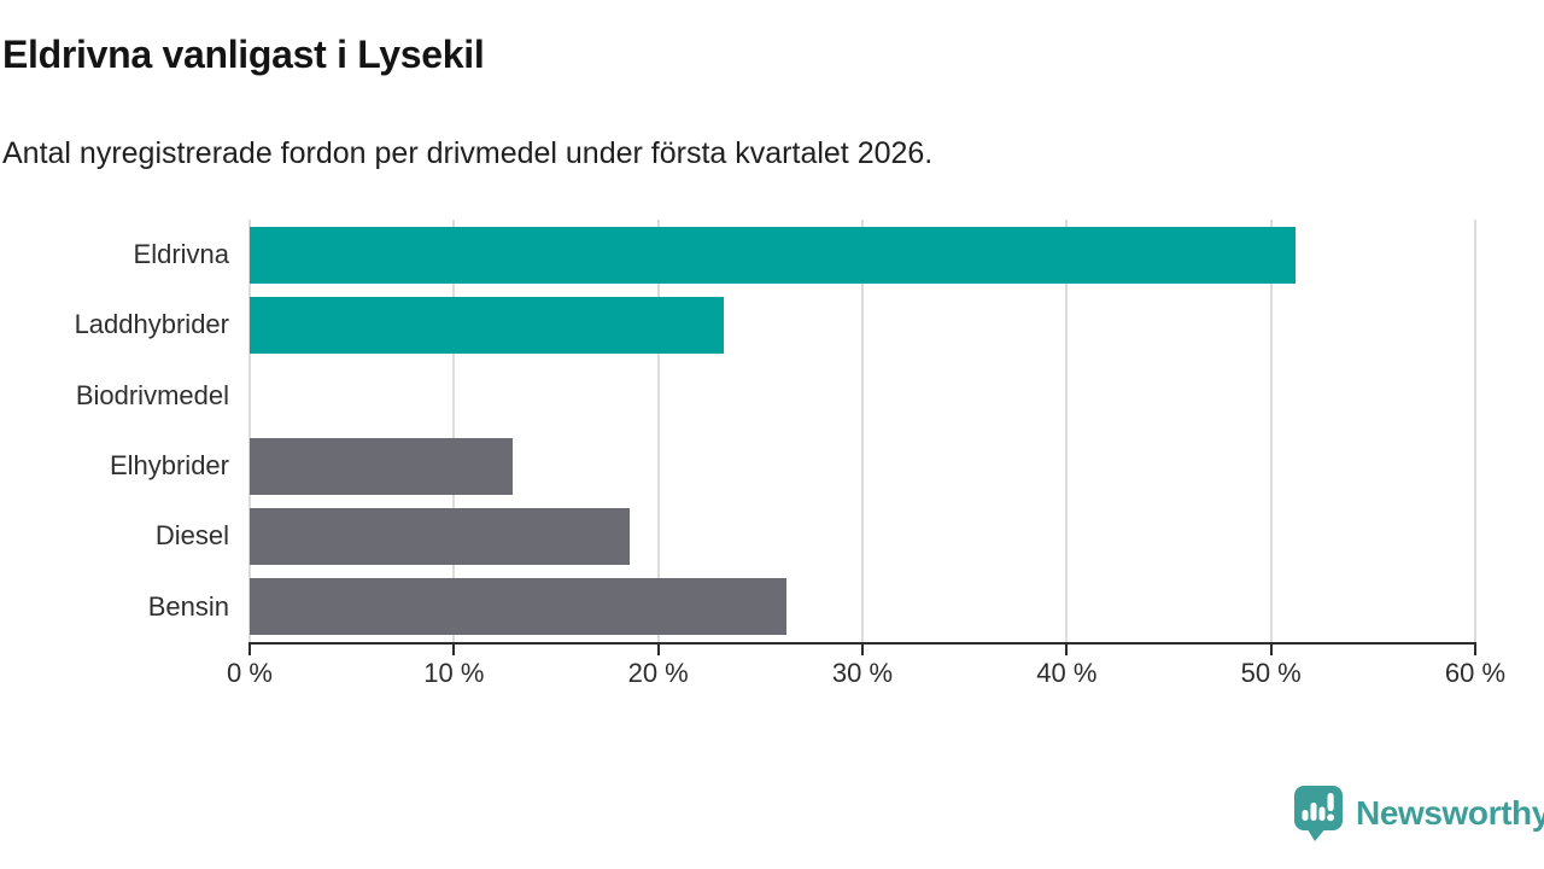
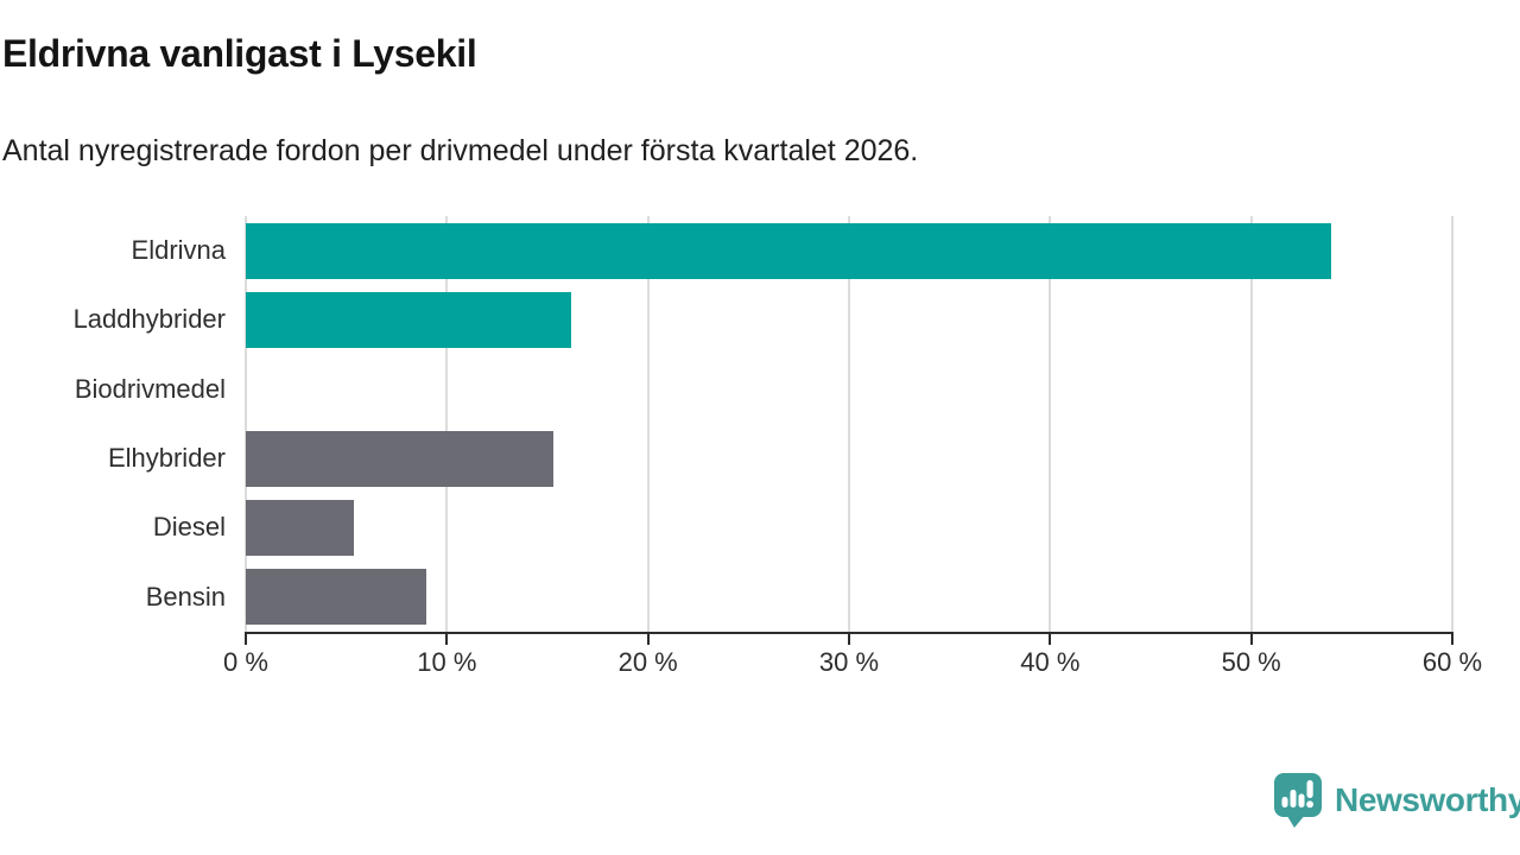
Eldrivna: 51.2% -> 54.0%
Laddhybrider: 23.2% -> 16.2%
Elhybrider: 12.9% -> 15.3%
Diesel: 18.6% -> 5.4%
Bensin: 26.3% -> 9.0%
